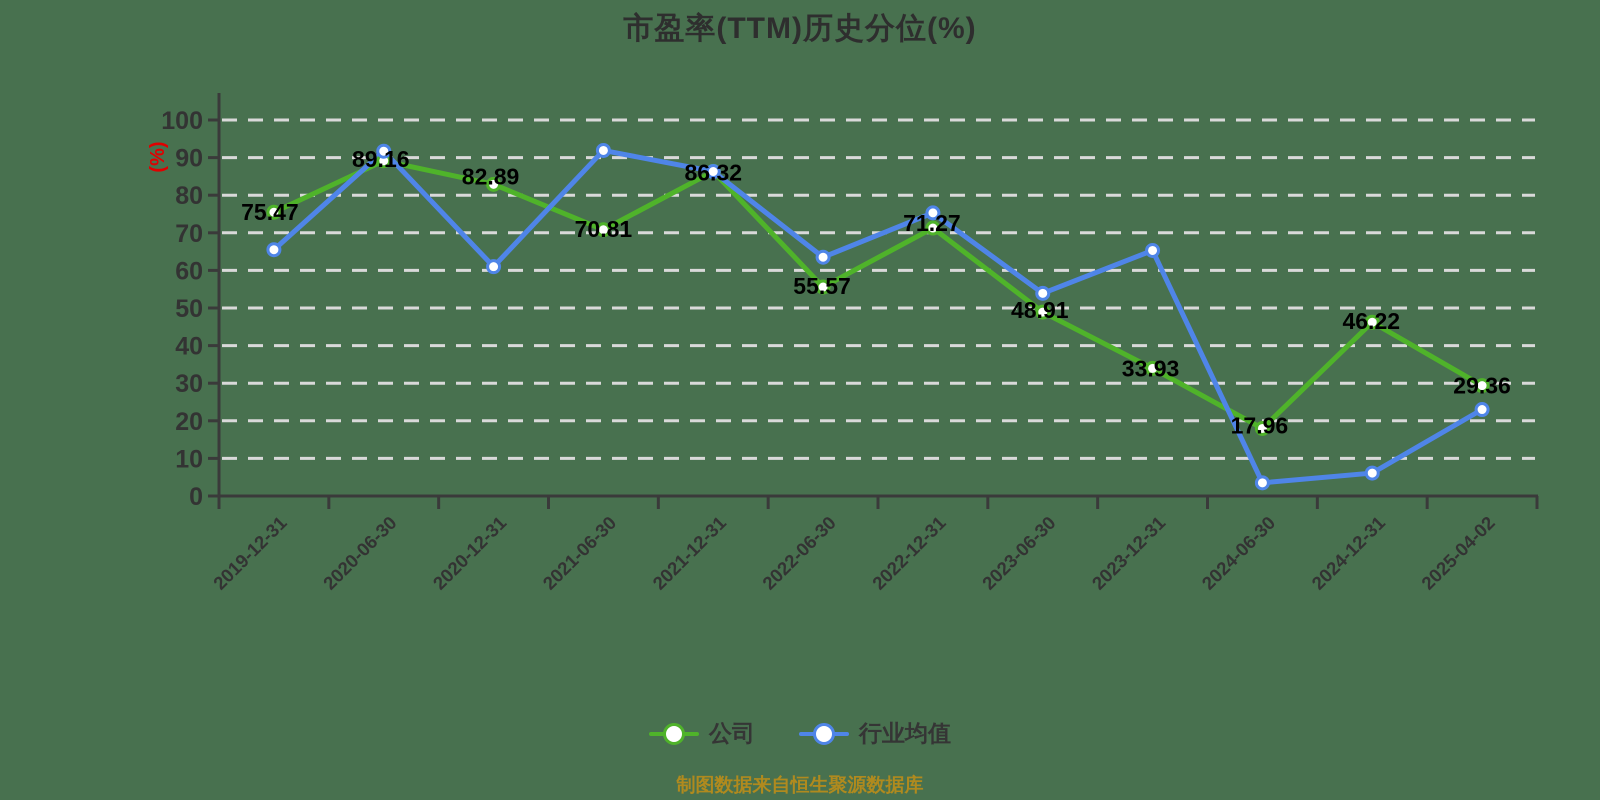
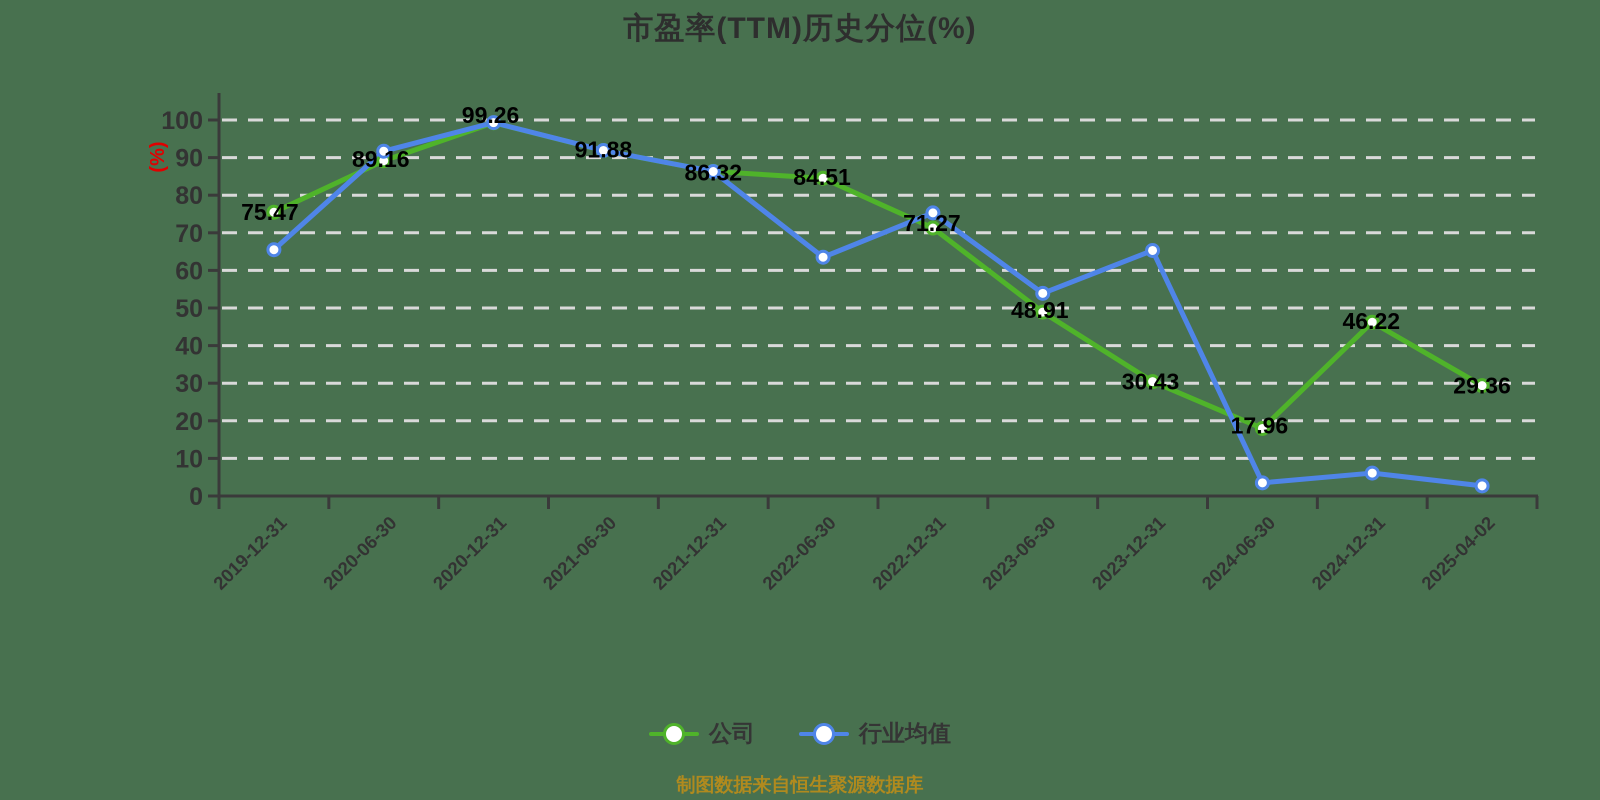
公司/2020-12-31: 82.89 -> 99.26
行业均值/2020-12-31: 61 -> 99
公司/2021-06-30: 70.81 -> 91.88
公司/2022-06-30: 55.57 -> 84.51
公司/2023-12-31: 33.93 -> 30.43
行业均值/2025-04-02: 23 -> 3
